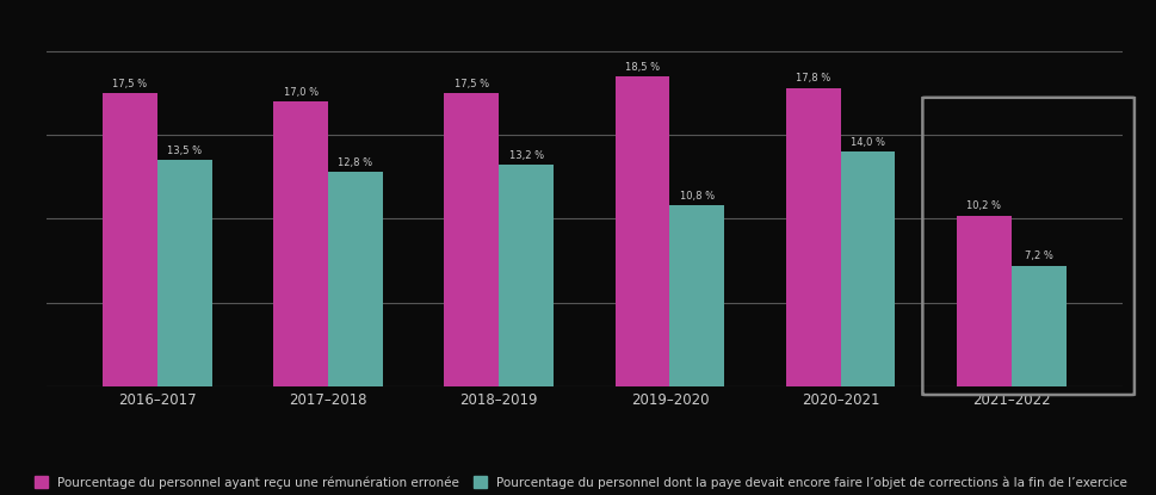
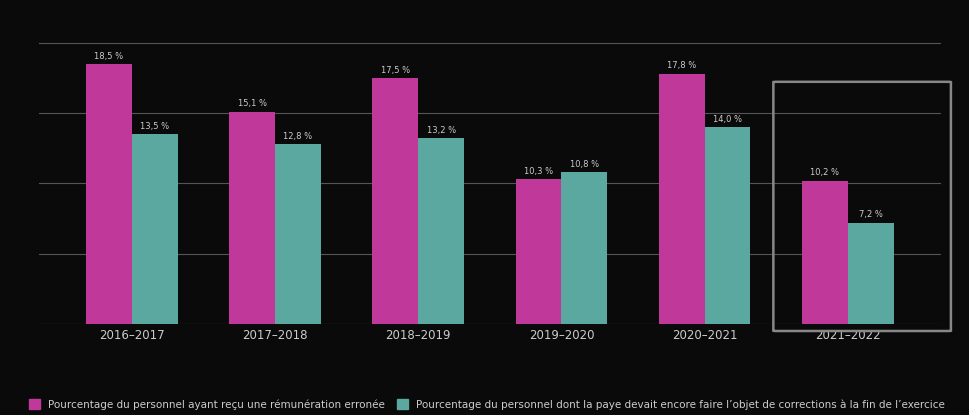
Pourcentage du personnel ayant reçu une rémunération erronée/2016–2017: 17,5 -> 18,5
Pourcentage du personnel ayant reçu une rémunération erronée/2017–2018: 17,0 -> 15,1
Pourcentage du personnel ayant reçu une rémunération erronée/2019–2020: 18,5 -> 10,3
